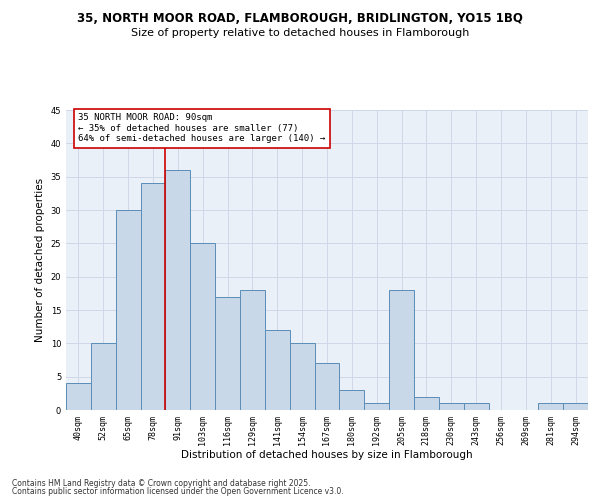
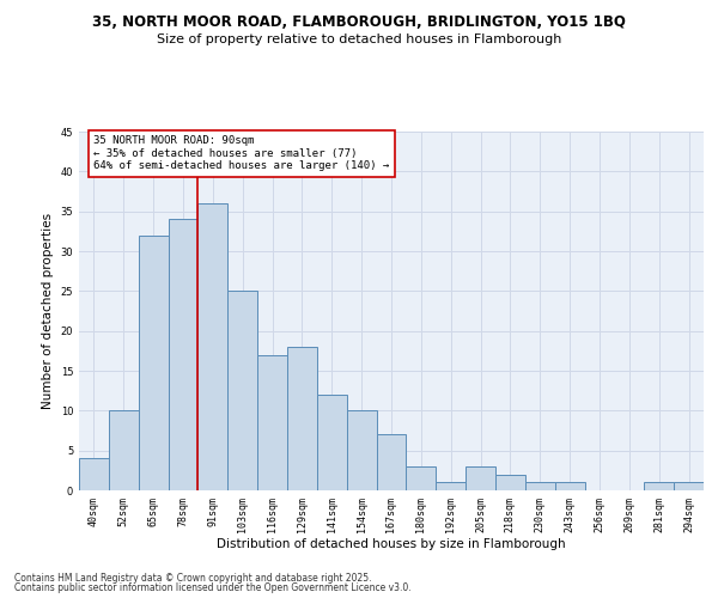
65sqm: 30 -> 32
205sqm: 18 -> 3
